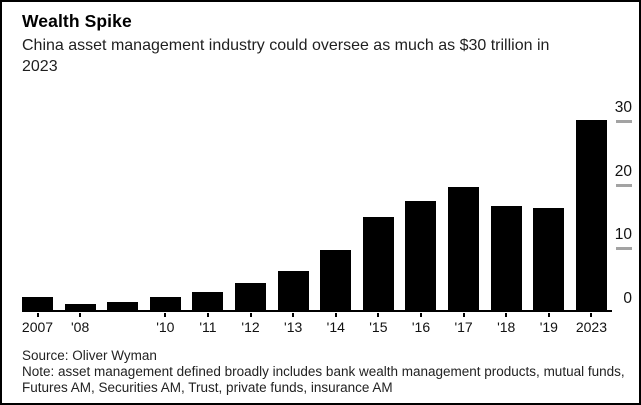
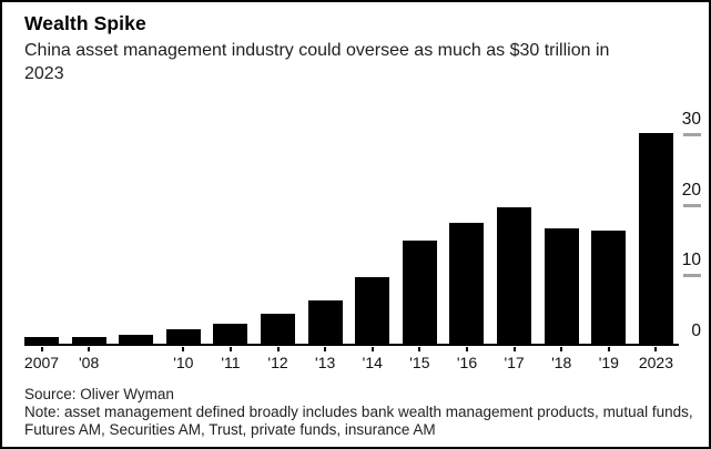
2007: 2 -> 1
